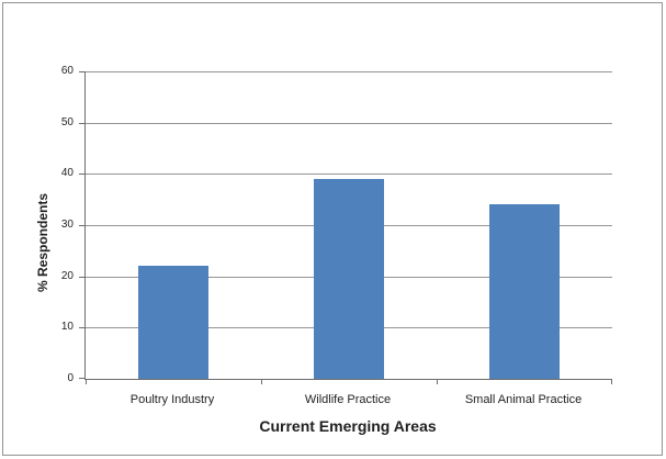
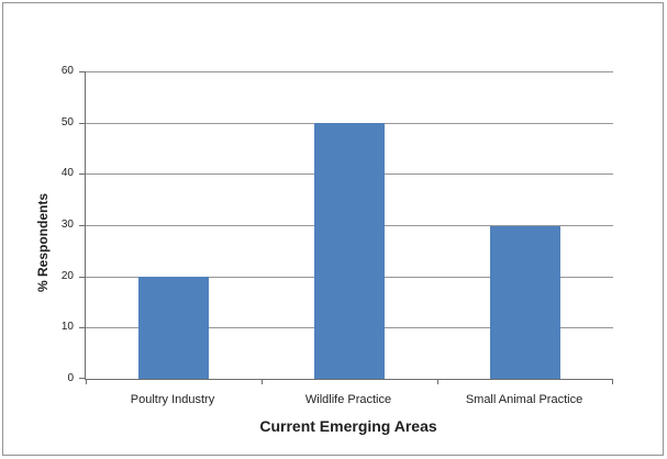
Poultry Industry: 22 -> 20
Wildlife Practice: 39 -> 50
Small Animal Practice: 34 -> 30
